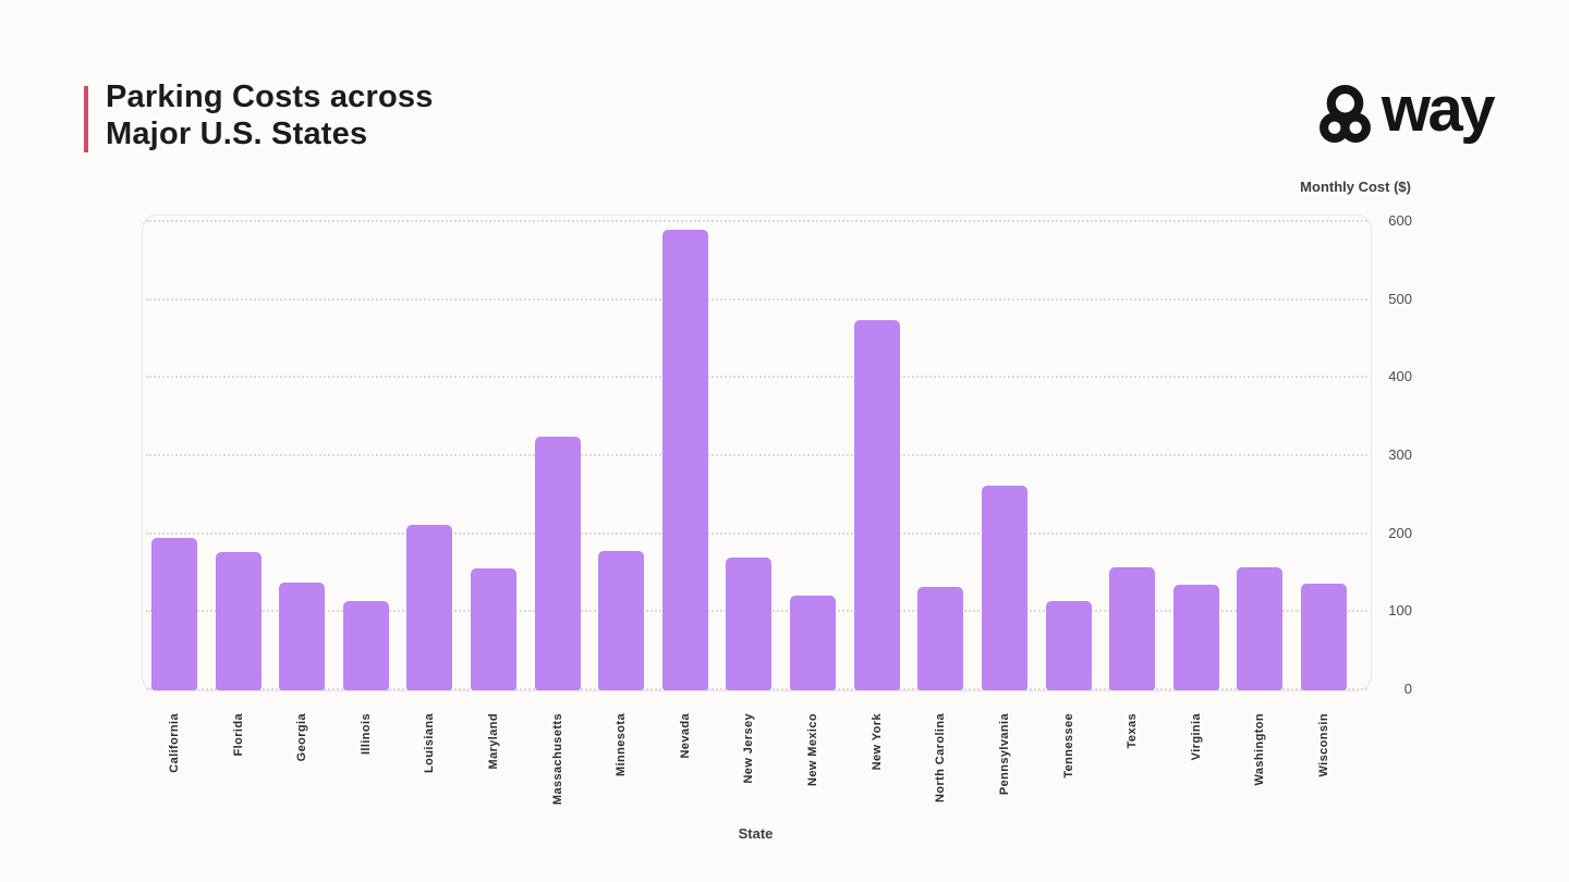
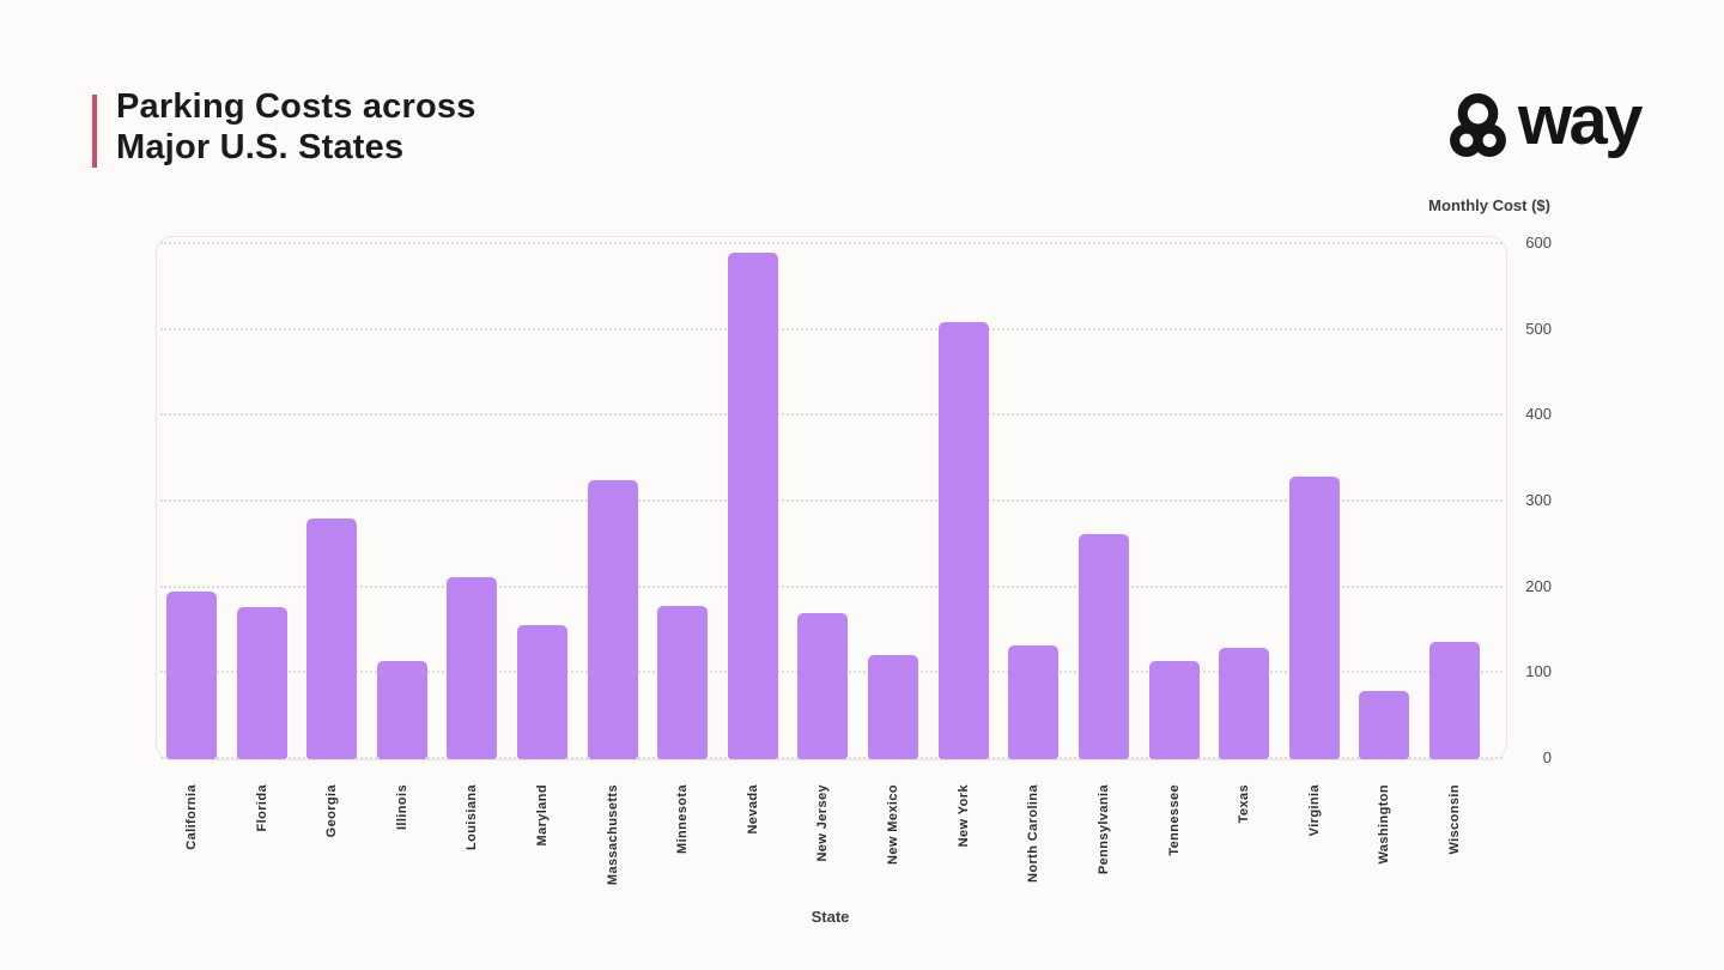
Georgia: 140 -> 280
New York: 480 -> 510
Texas: 160 -> 130
Virginia: 140 -> 330
Washington: 160 -> 80
